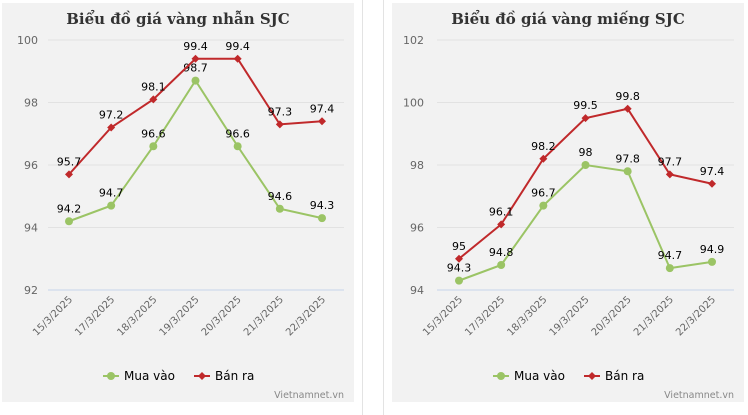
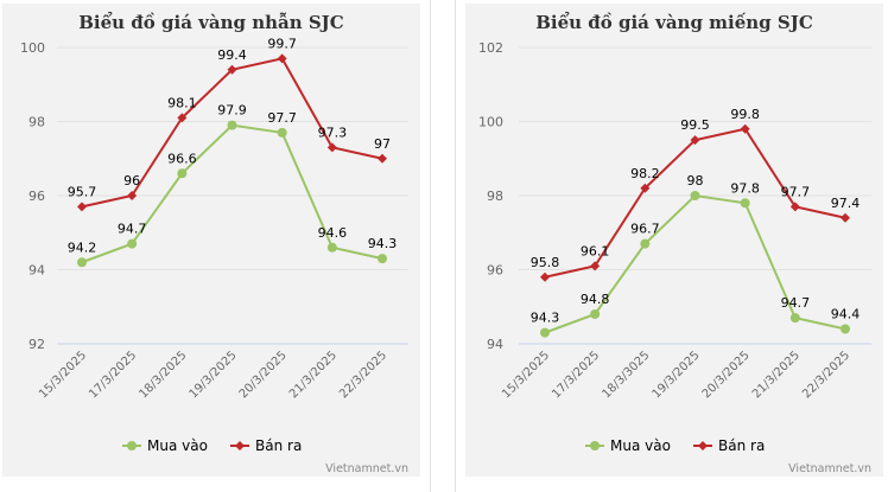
Biểu đồ giá vàng nhẫn SJC/Bán ra/17/3/2025: 97.2 -> 96
Biểu đồ giá vàng nhẫn SJC/Mua vào/19/3/2025: 98.7 -> 97.9
Biểu đồ giá vàng nhẫn SJC/Mua vào/20/3/2025: 96.6 -> 97.7
Biểu đồ giá vàng nhẫn SJC/Bán ra/20/3/2025: 99.4 -> 99.7
Biểu đồ giá vàng nhẫn SJC/Bán ra/22/3/2025: 97.4 -> 97
Biểu đồ giá vàng miếng SJC/Bán ra/15/3/2025: 95 -> 95.8
Biểu đồ giá vàng miếng SJC/Mua vào/22/3/2025: 94.9 -> 94.4
